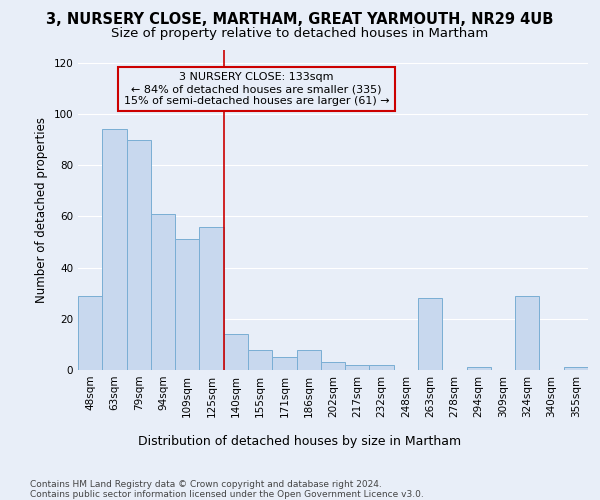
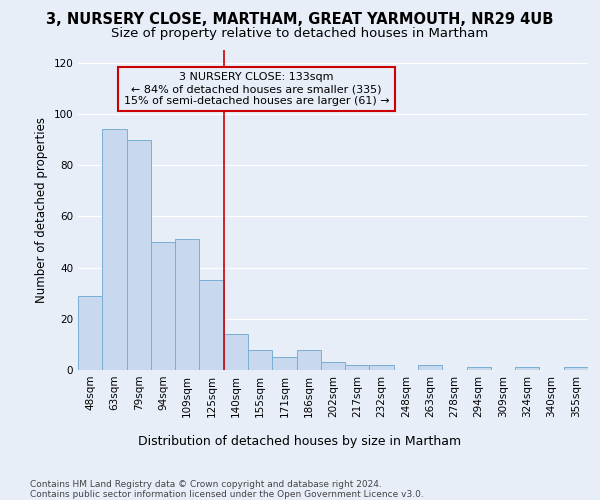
94sqm: 61 -> 50
125sqm: 56 -> 35
263sqm: 28 -> 2
324sqm: 29 -> 1
